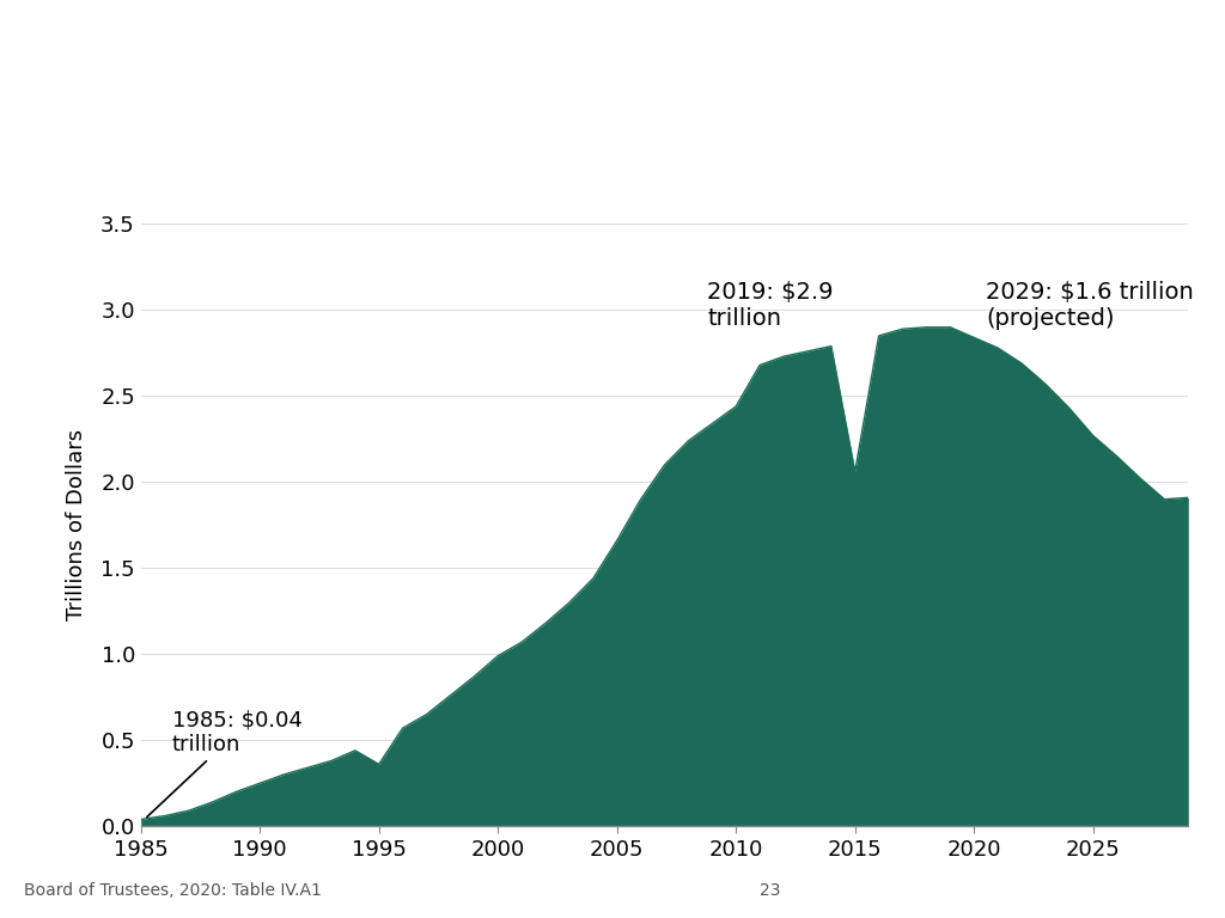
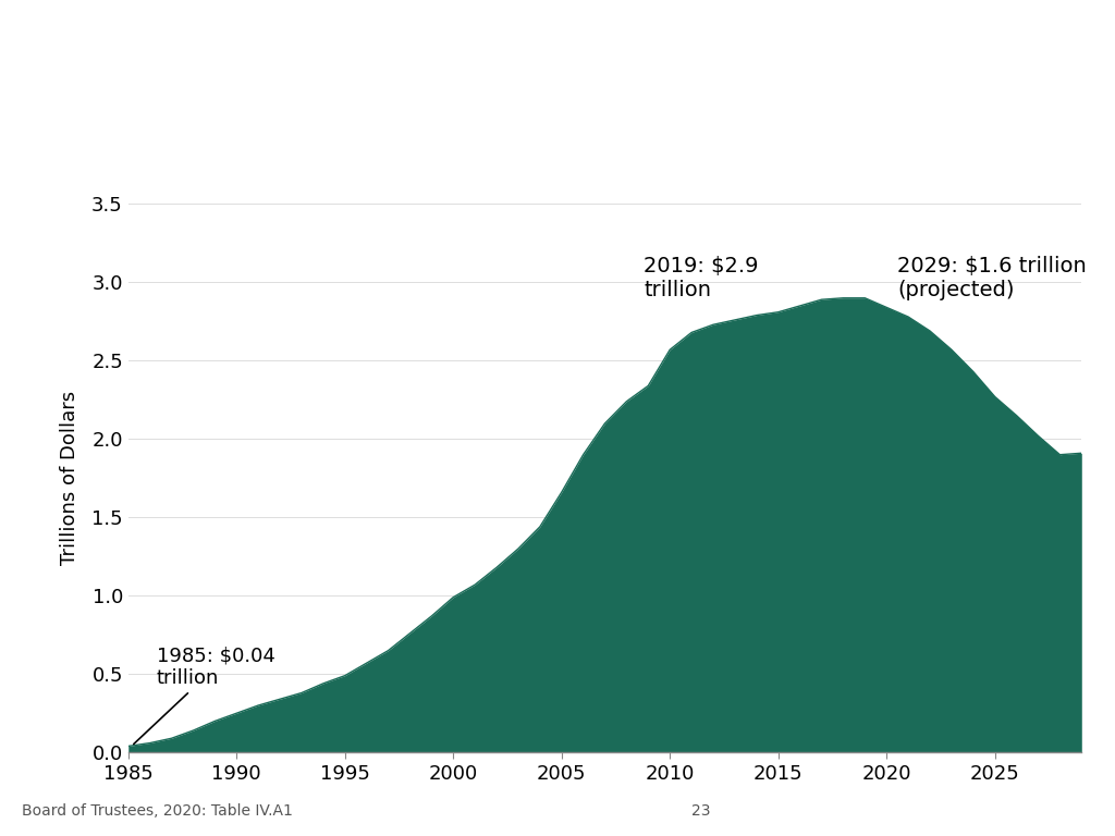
1995: 0.36 -> 0.49
2010: 2.44 -> 2.57
2015: 2.06 -> 2.81
